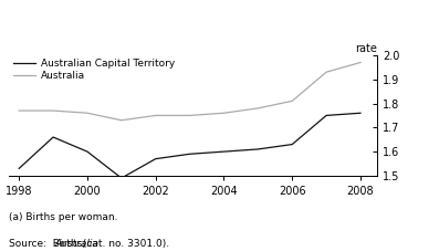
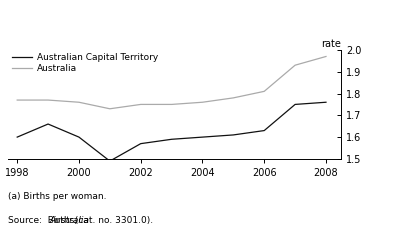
Australian Capital Territory/1998: 1.53 -> 1.60
